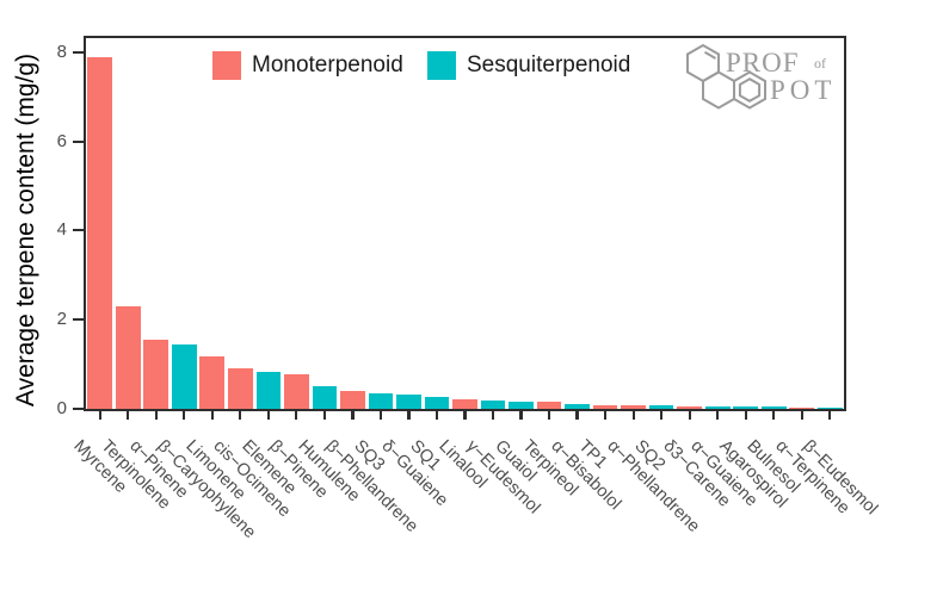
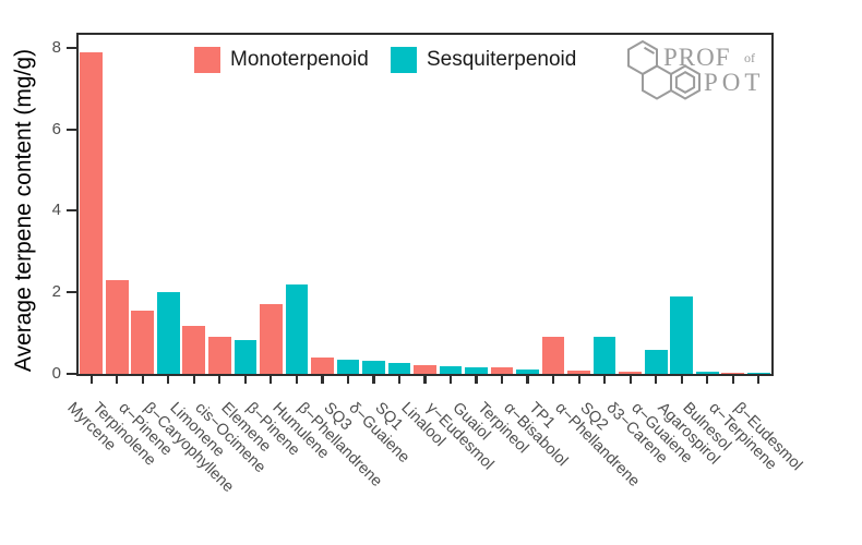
β−Caryophyllene: 1.4 -> 2.0
β−Pinene: 0.8 -> 1.7
Humulene: 0.5 -> 2.2
TP1: 0.1 -> 0.9
SQ2: 0.1 -> 0.9
α−Guaiene: 0.1 -> 0.6
Agarospirol: 0.1 -> 1.9
